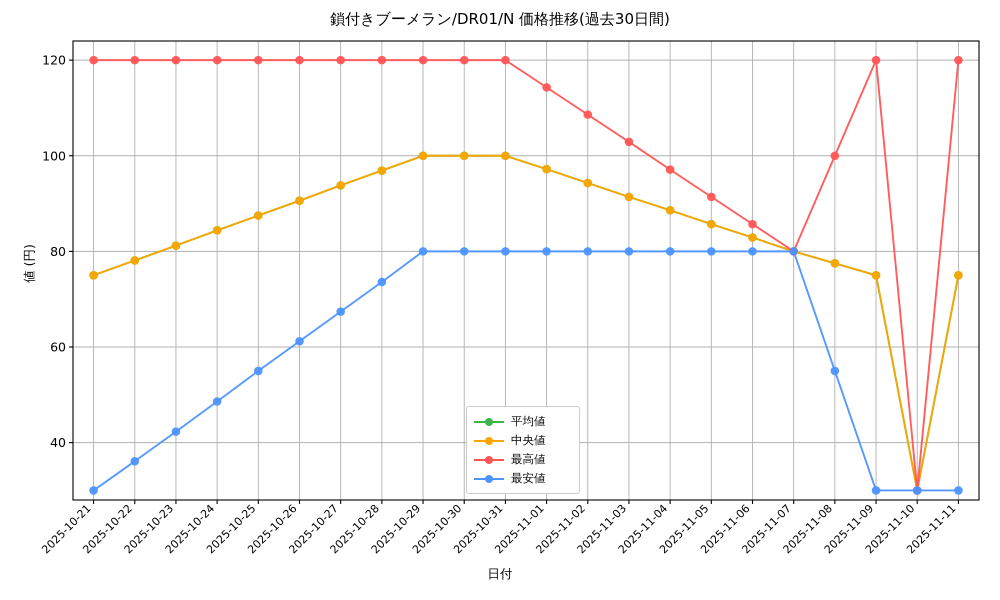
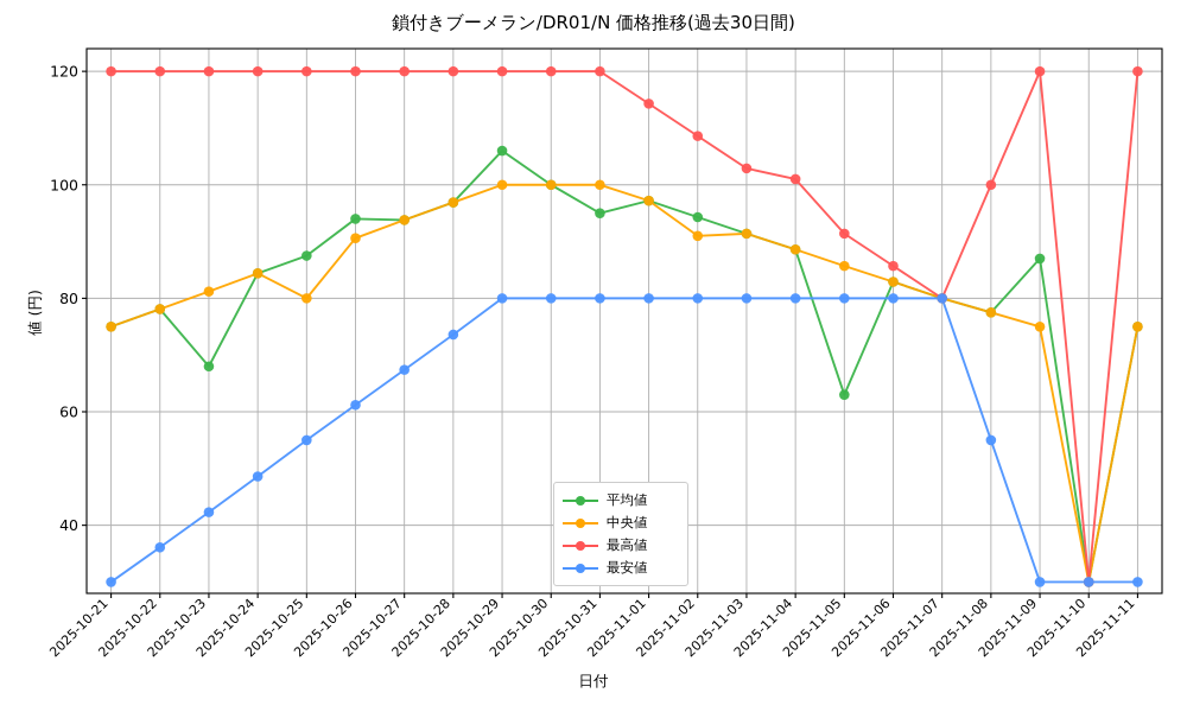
平均値/2025-10-23: 81 -> 68
中央値/2025-10-25: 88 -> 80
平均値/2025-10-26: 91 -> 94
平均値/2025-10-29: 100 -> 106
平均値/2025-10-31: 100 -> 95
中央値/2025-11-02: 94 -> 91
最高値/2025-11-04: 97 -> 101
平均値/2025-11-05: 86 -> 63
平均値/2025-11-09: 75 -> 87
